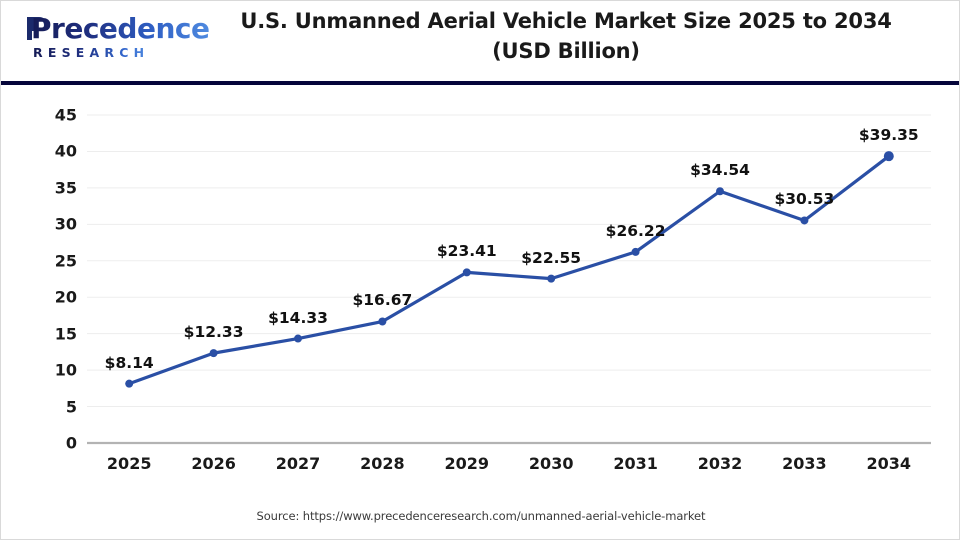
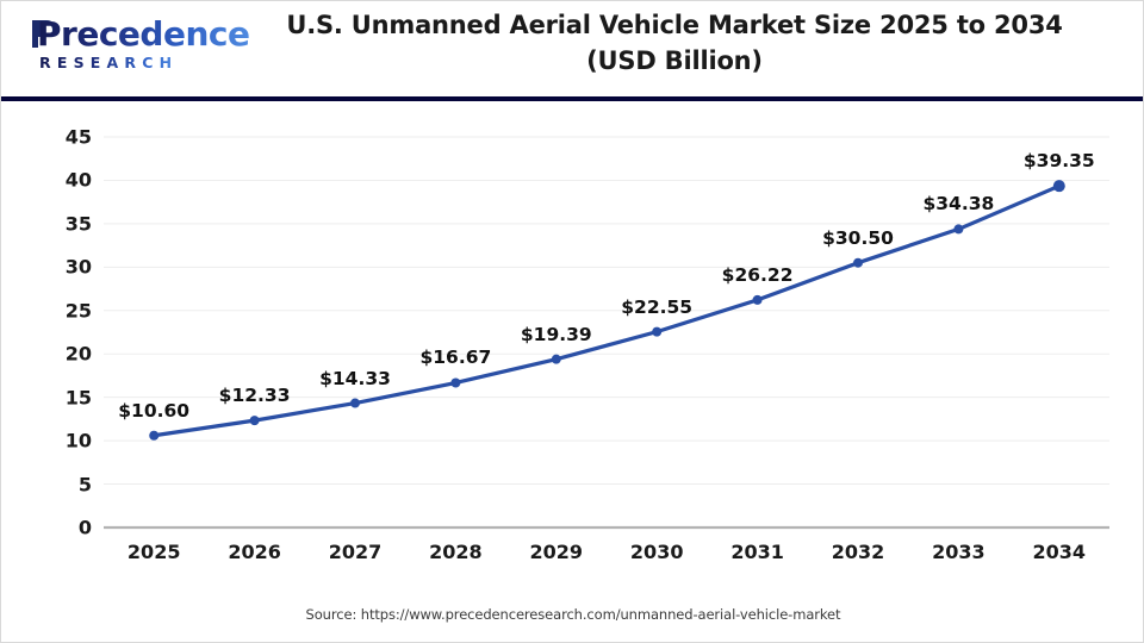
2025: $8.14 -> $10.60
2029: $23.41 -> $19.39
2032: $34.54 -> $30.50
2033: $30.53 -> $34.38
